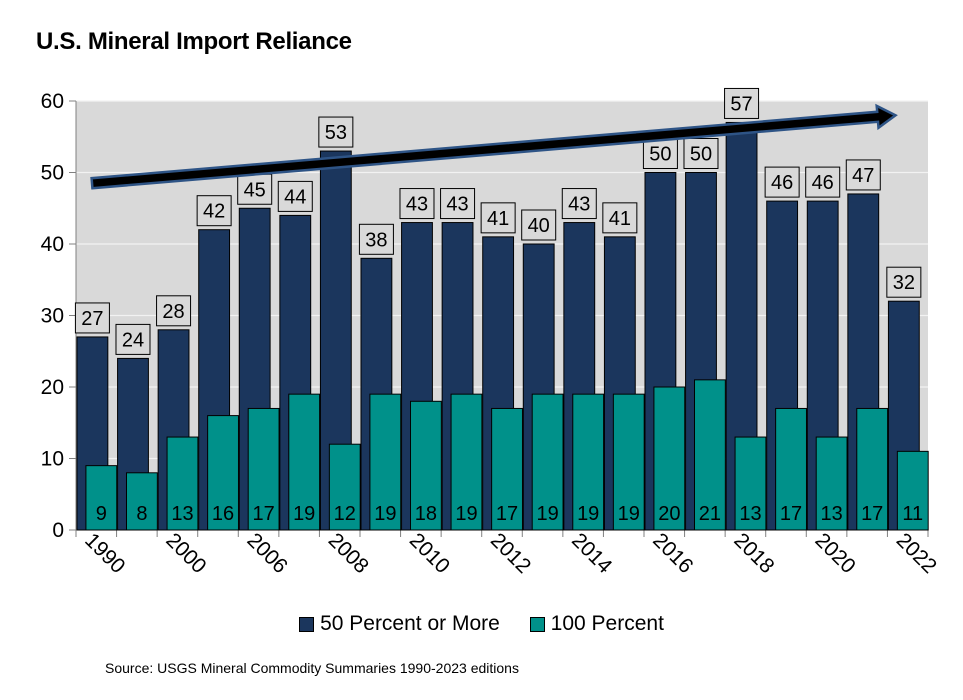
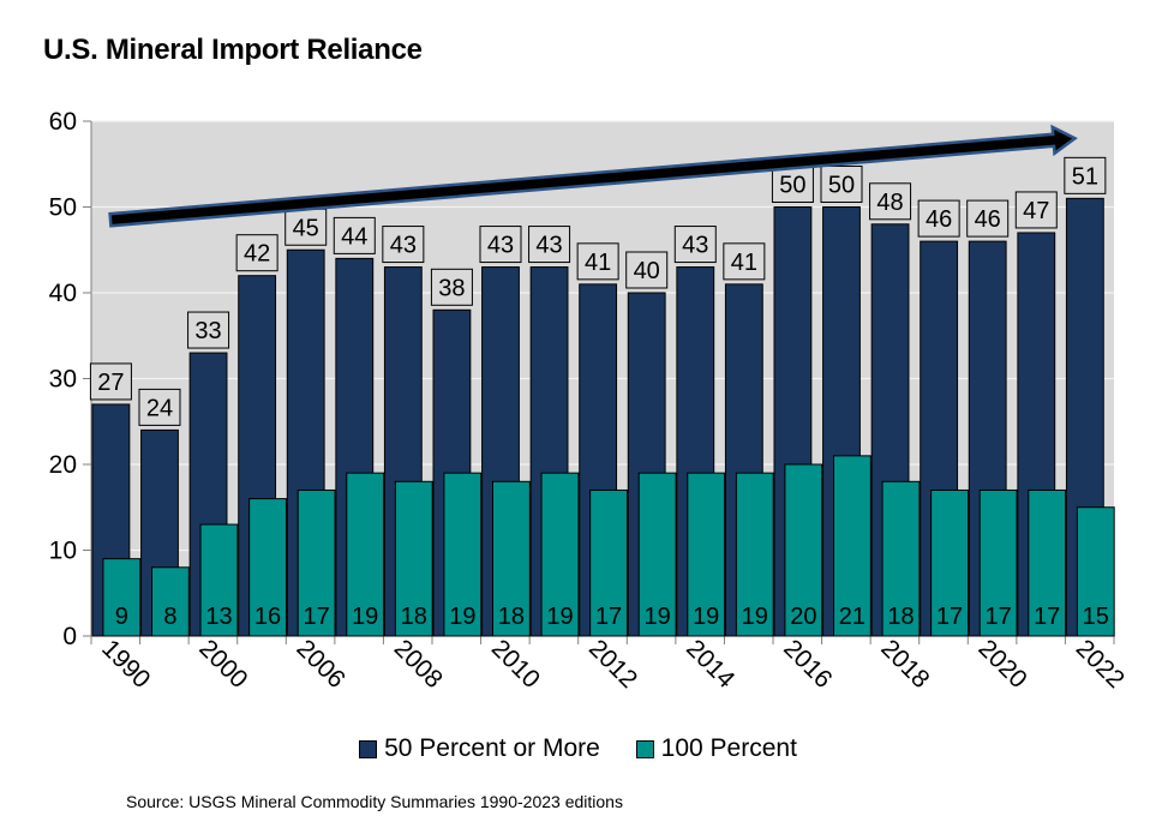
50 Percent or More/2000: 28 -> 33
50 Percent or More/2008: 53 -> 43
100 Percent/2008: 12 -> 18
50 Percent or More/2018: 57 -> 48
100 Percent/2018: 13 -> 18
100 Percent/2020: 13 -> 17
50 Percent or More/2022: 32 -> 51
100 Percent/2022: 11 -> 15
